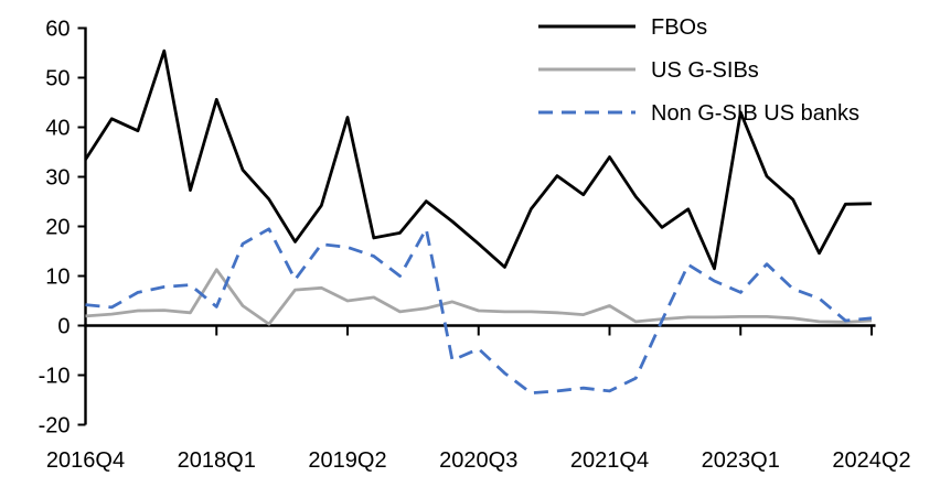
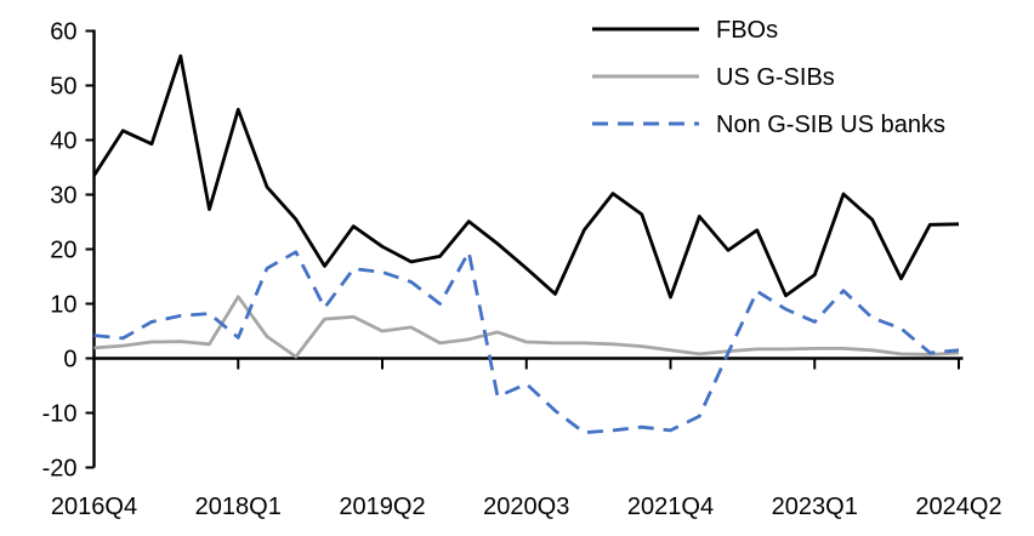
FBOs/2019Q2: 42 -> 20
FBOs/2021Q4: 34 -> 11
US G-SIBs/2021Q4: 4 -> 2
FBOs/2023Q1: 43 -> 15
